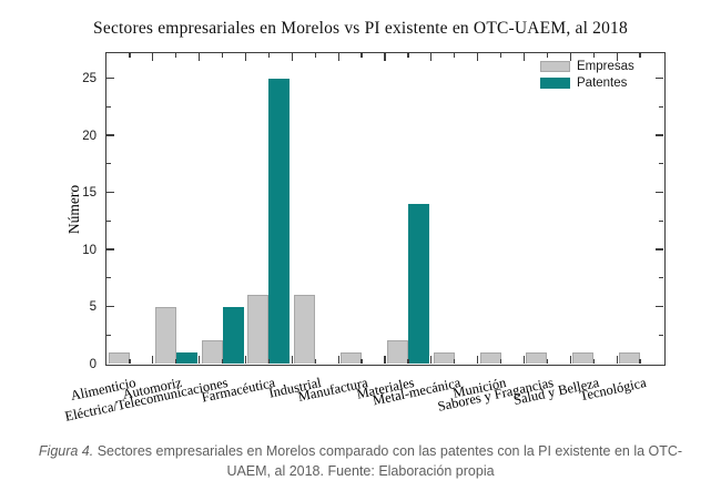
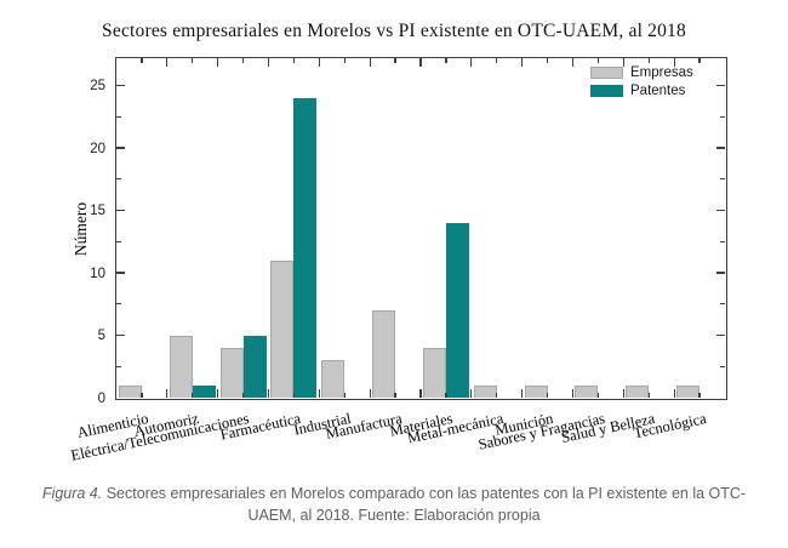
Empresas/Eléctrica/Telecomunicaciones: 2 -> 4
Empresas/Farmacéutica: 6 -> 11
Patentes/Farmacéutica: 25 -> 24
Empresas/Industrial: 6 -> 3
Empresas/Manufactura: 1 -> 7
Empresas/Materiales: 2 -> 4
